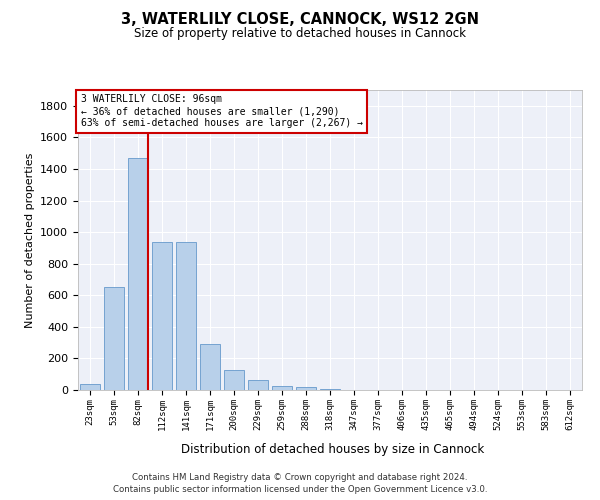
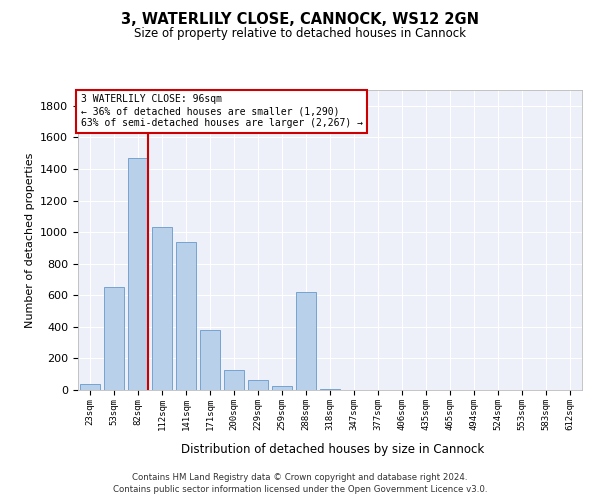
112sqm: 940 -> 1030
171sqm: 290 -> 380
288sqm: 20 -> 620
